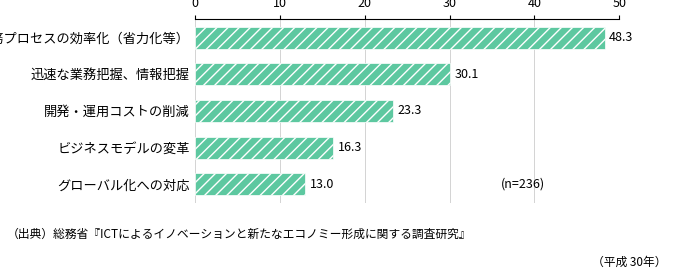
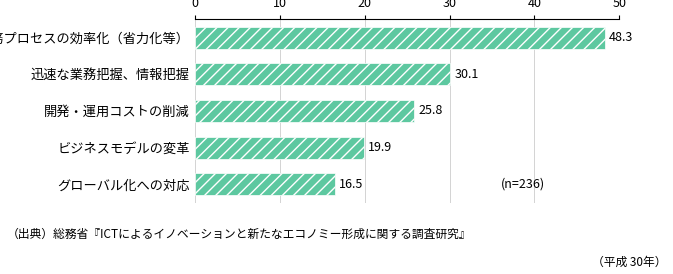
開発・運用コストの削減: 23.3 -> 25.8
ビジネスモデルの変革: 16.3 -> 19.9
グローバル化への対応: 13.0 -> 16.5
